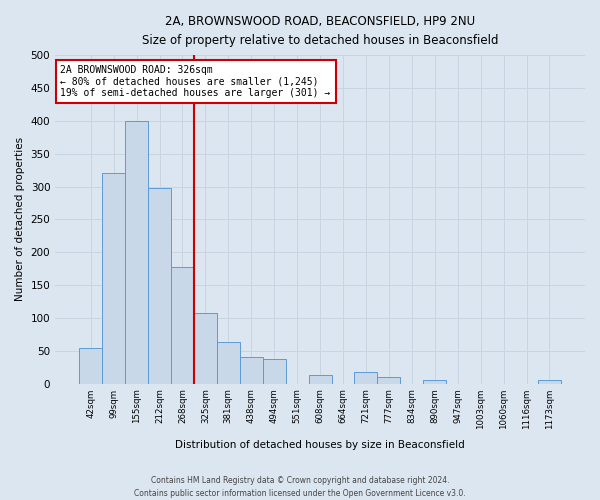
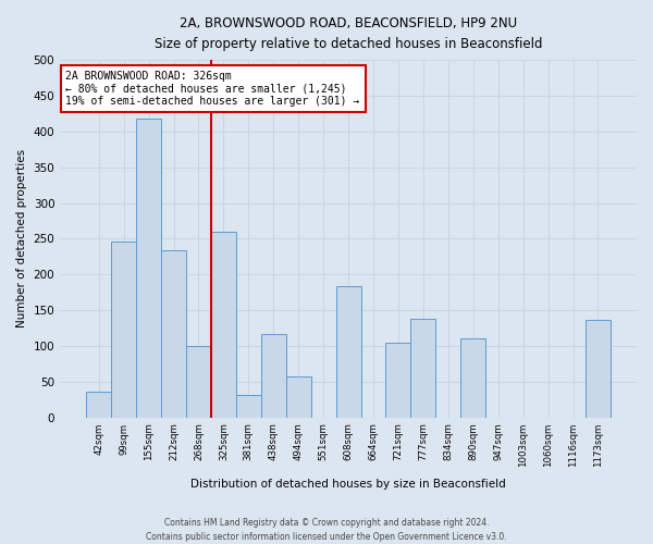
42sqm: 55 -> 36
99sqm: 320 -> 246
155sqm: 400 -> 418
212sqm: 298 -> 234
268sqm: 178 -> 100
325sqm: 108 -> 260
381sqm: 63 -> 32
438sqm: 40 -> 116
494sqm: 37 -> 58
608sqm: 13 -> 184
721sqm: 17 -> 104
777sqm: 10 -> 138
890sqm: 5 -> 110
1173sqm: 5 -> 136
